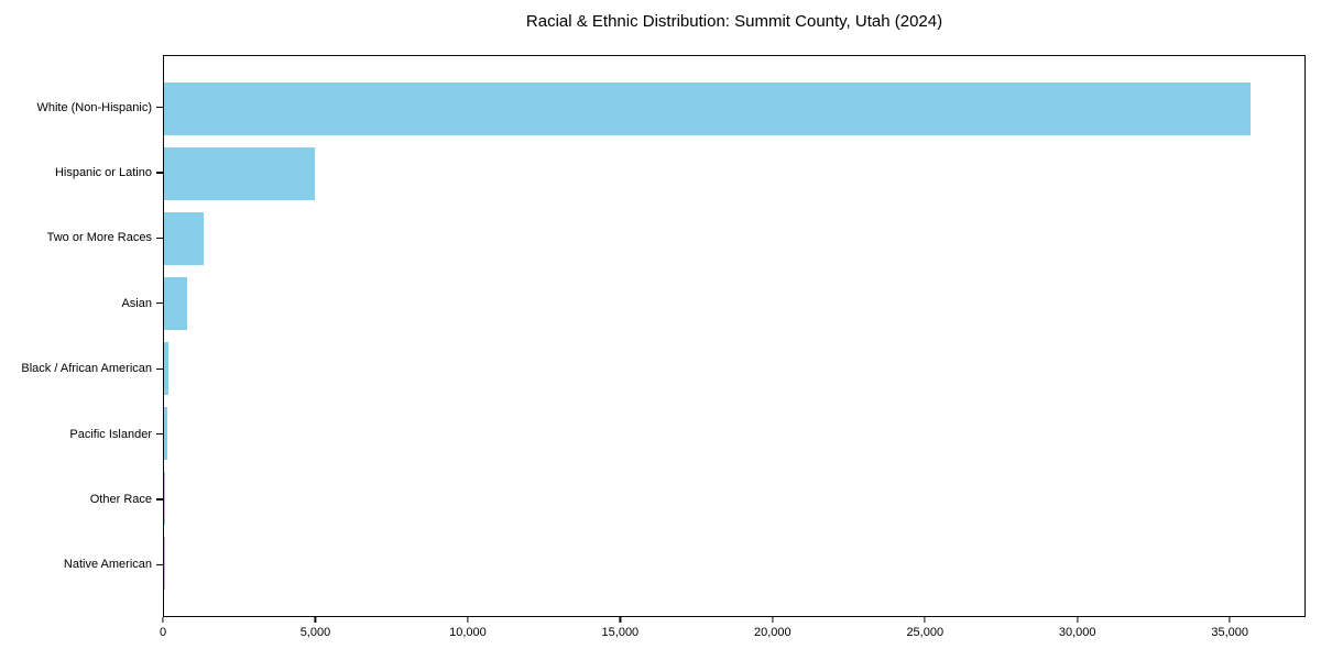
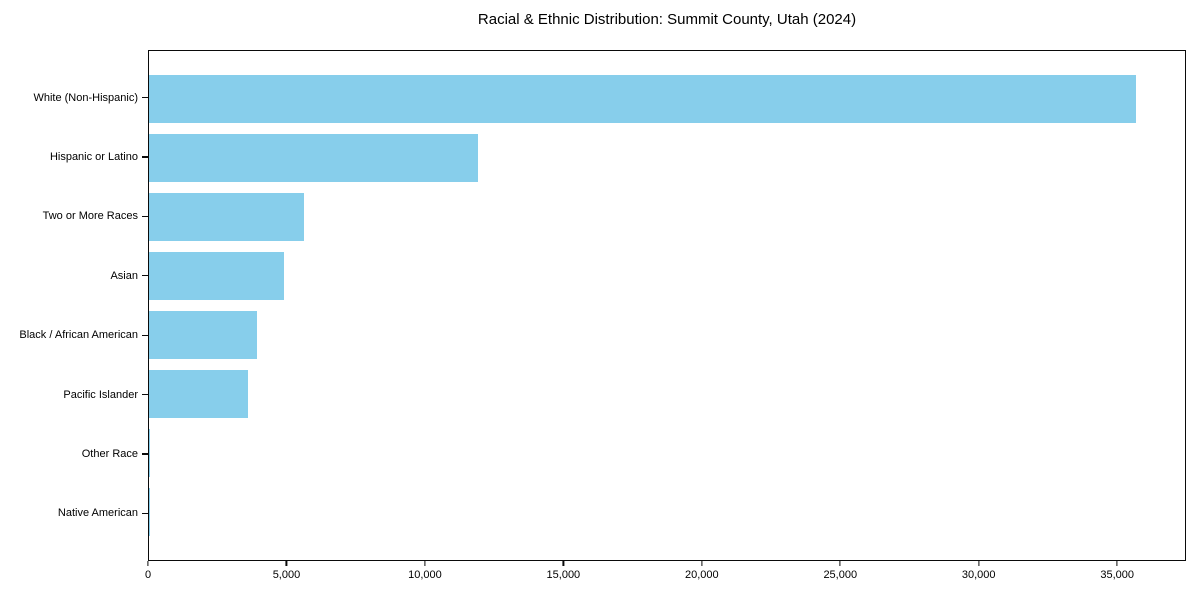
Hispanic or Latino: 5000 -> 11900
Two or More Races: 1300 -> 5600
Asian: 800 -> 4900
Black / African American: 200 -> 3900
Pacific Islander: 100 -> 3600
